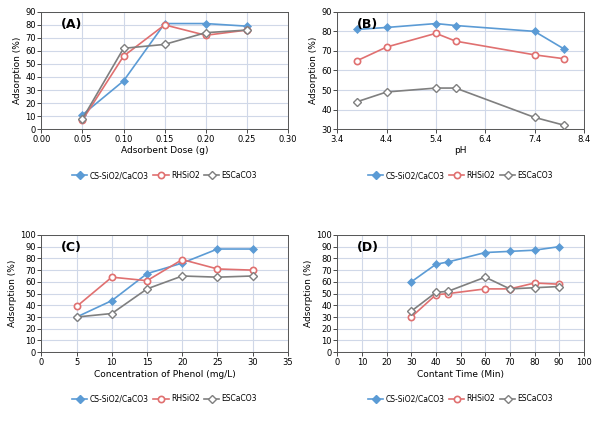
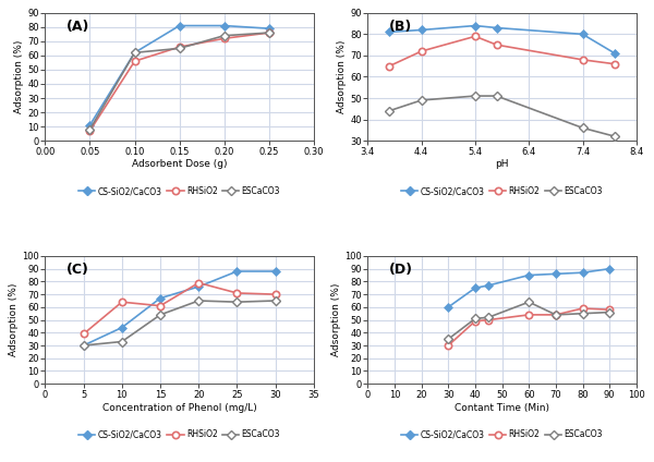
CS-SiO2/CaCO3/0.10: 37 -> 62
RHSiO2/0.15: 80 -> 66
